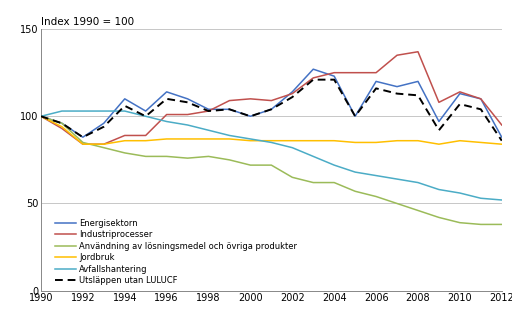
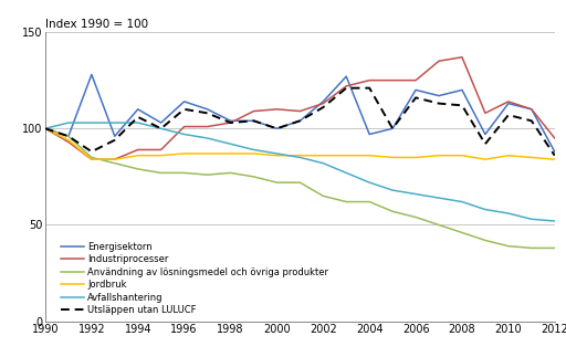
Energisektorn/1992: 88 -> 128
Energisektorn/2004: 123 -> 97
